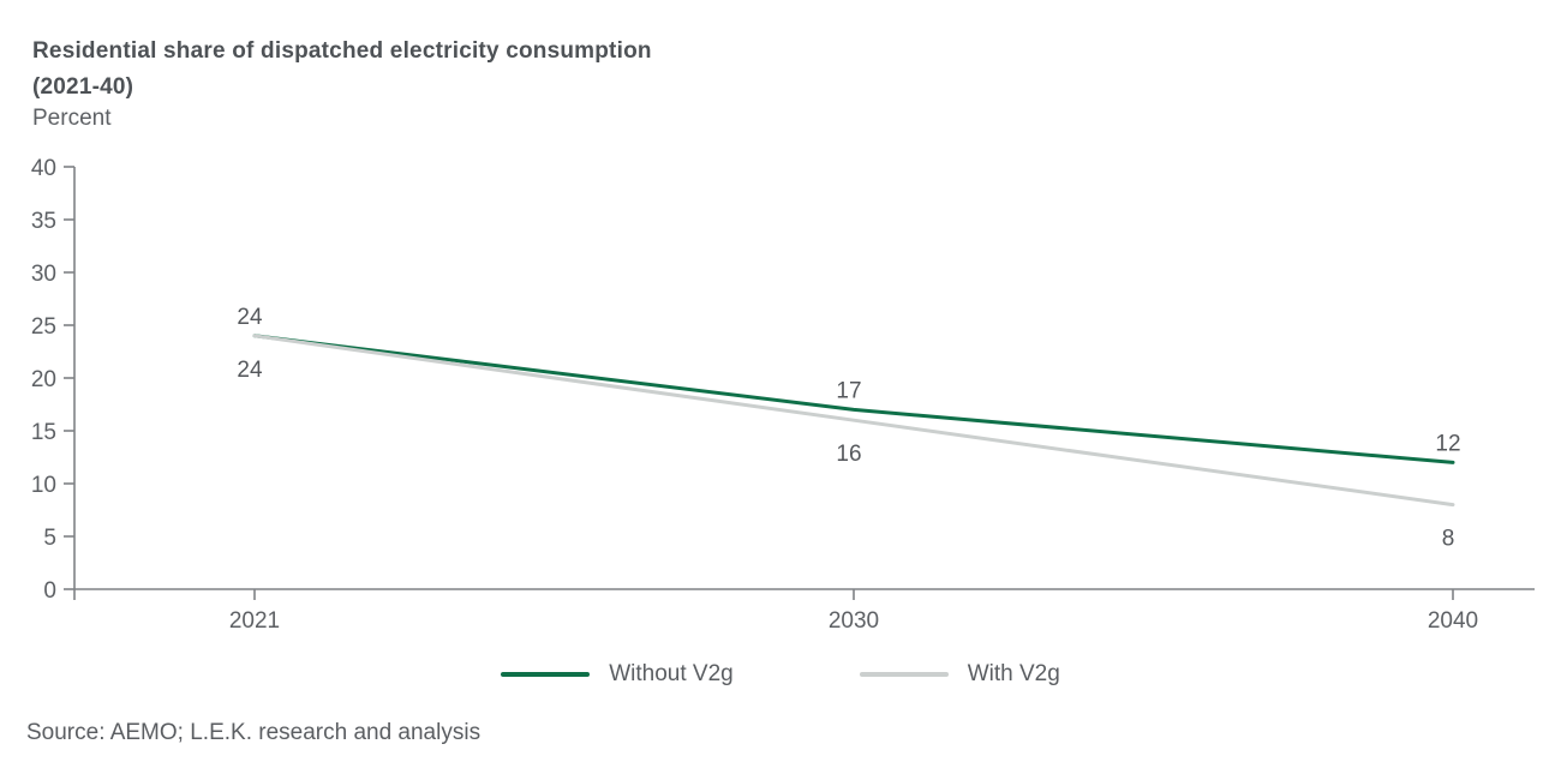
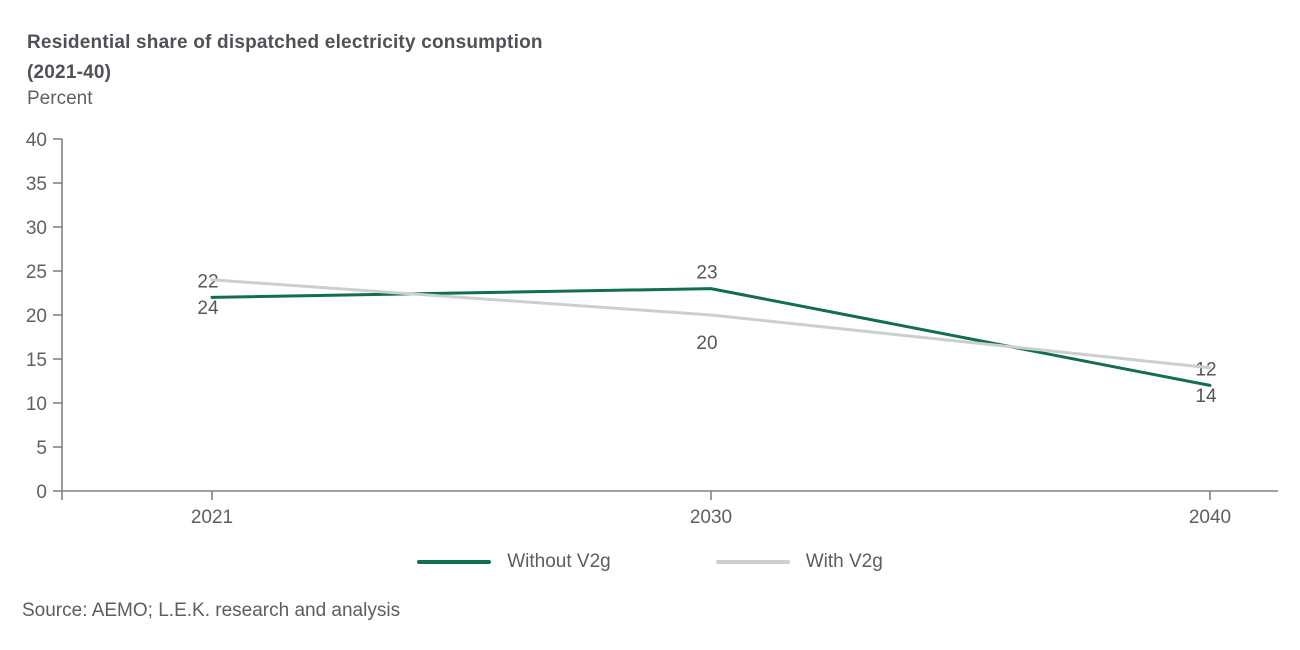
Without V2g/2021: 24 -> 22
Without V2g/2030: 17 -> 23
With V2g/2030: 16 -> 20
With V2g/2040: 8 -> 14
